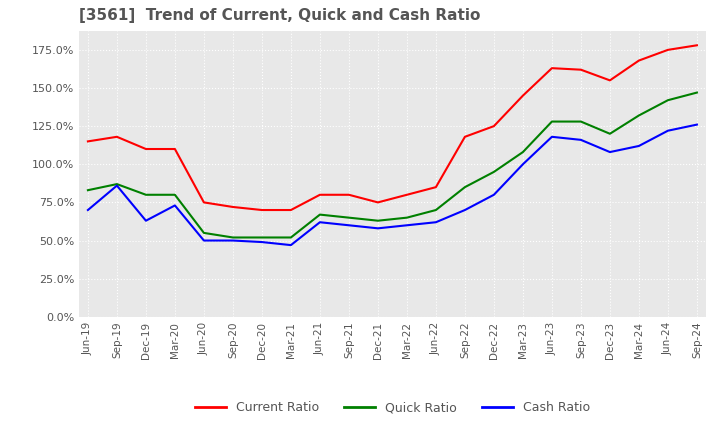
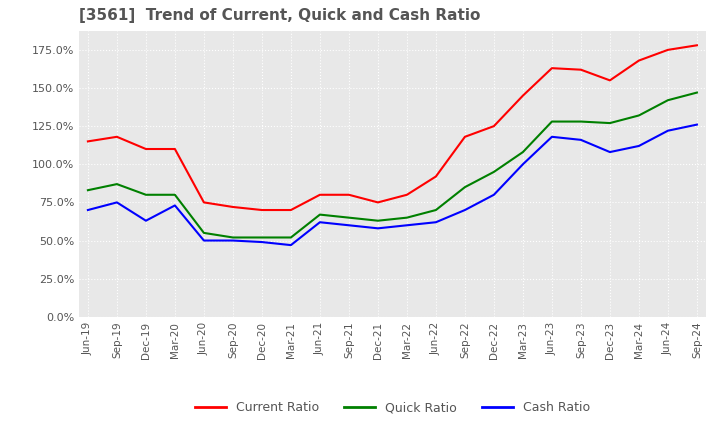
Cash Ratio/Sep-19: 86% -> 75%
Current Ratio/Jun-22: 85% -> 92%
Quick Ratio/Dec-23: 120% -> 127%
